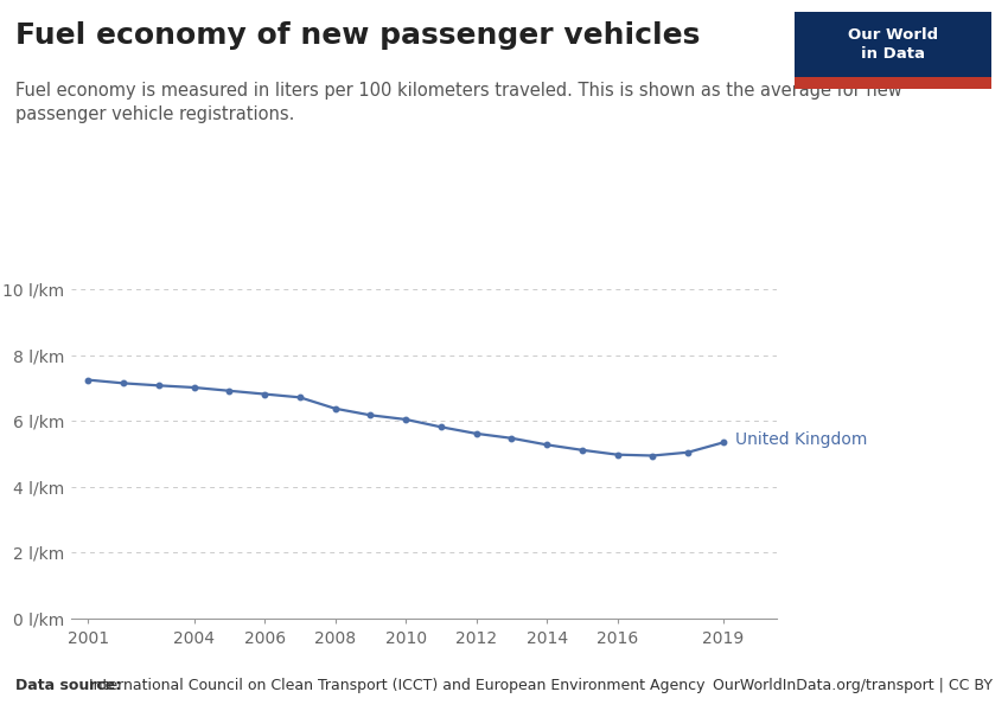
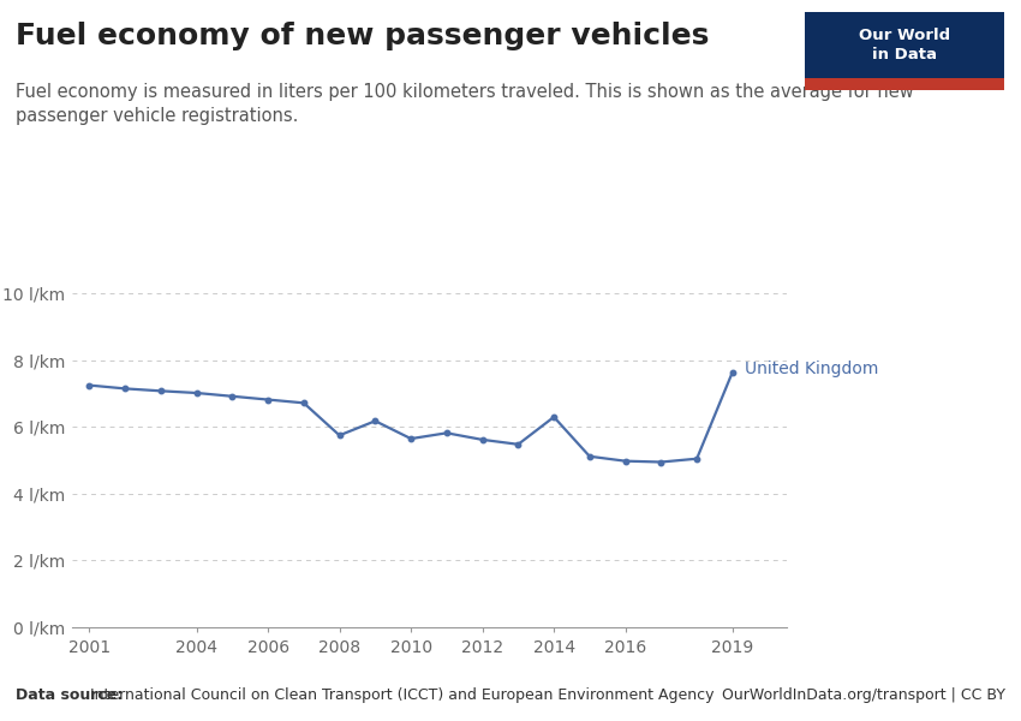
2008: 6.38 l/km -> 5.75 l/km
2010: 6.05 l/km -> 5.65 l/km
2014: 5.28 l/km -> 6.30 l/km
2019: 5.35 l/km -> 7.65 l/km
